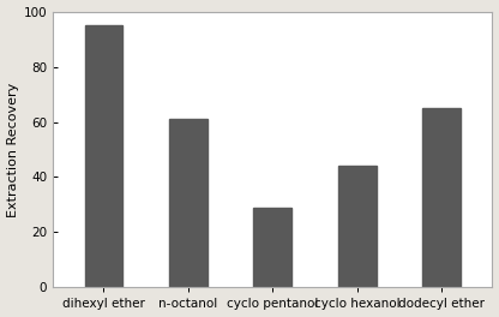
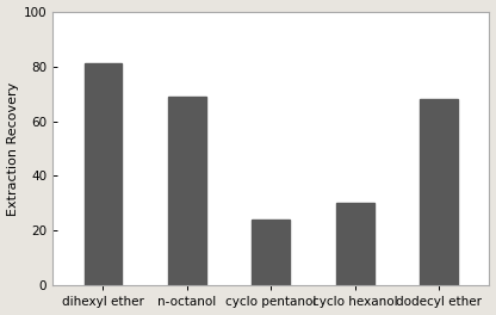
dihexyl ether: 95 -> 81
n-octanol: 61 -> 69
cyclo pentanol: 29 -> 24
cyclo hexanol: 44 -> 30
dodecyl ether: 65 -> 68
